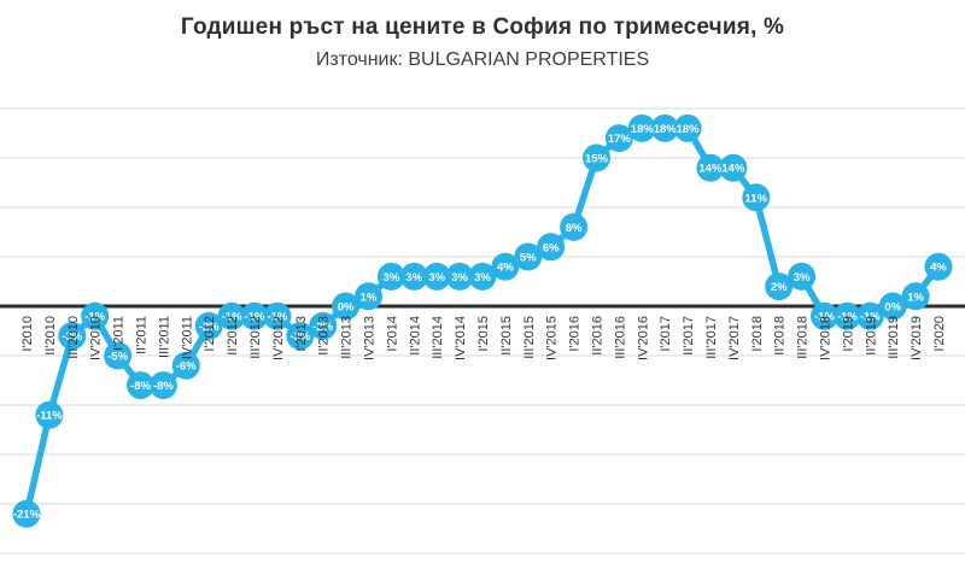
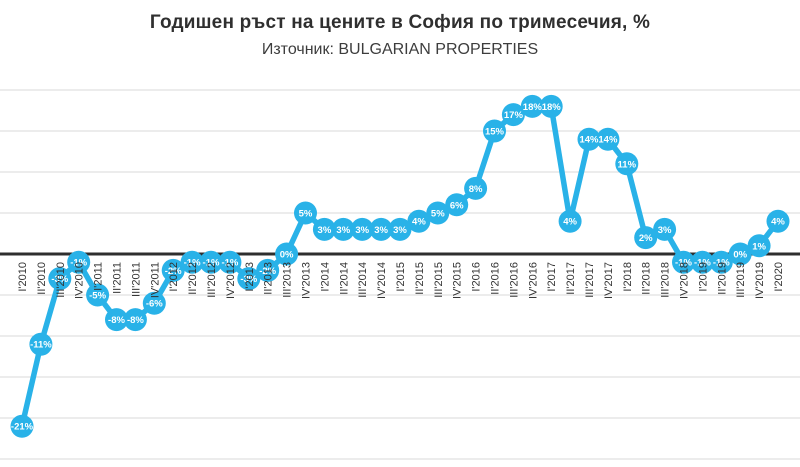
IV'2013: 1% -> 5%
II'2017: 18% -> 4%
